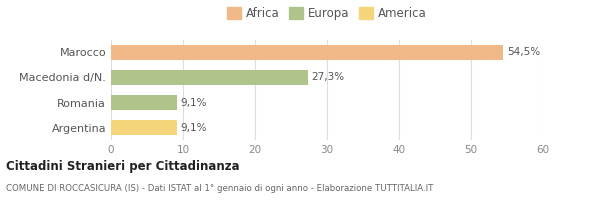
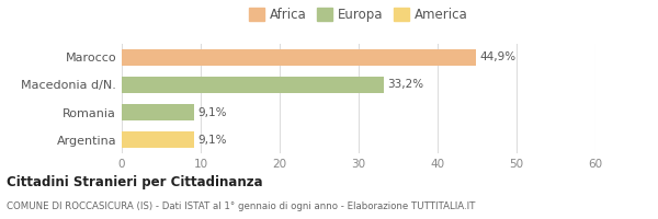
Marocco: 54,5% -> 44,9%
Macedonia d/N.: 27,3% -> 33,2%
